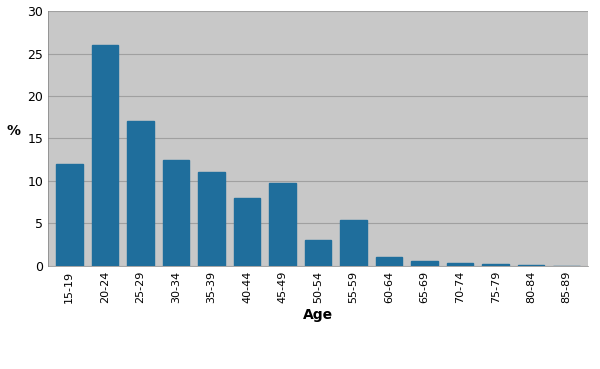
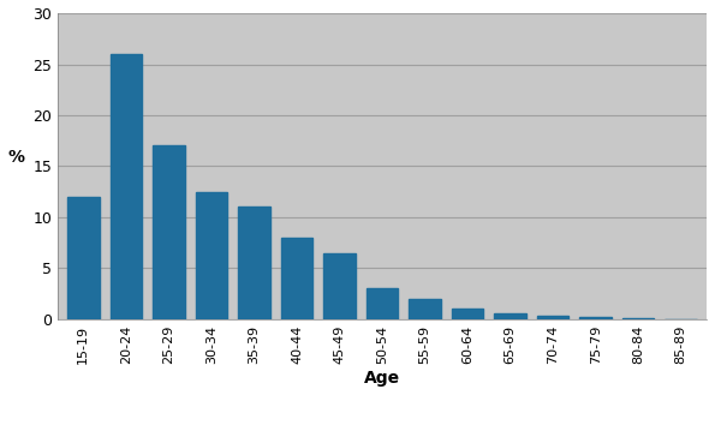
45-49: 9.8 -> 6.5
55-59: 5.4 -> 2.0
